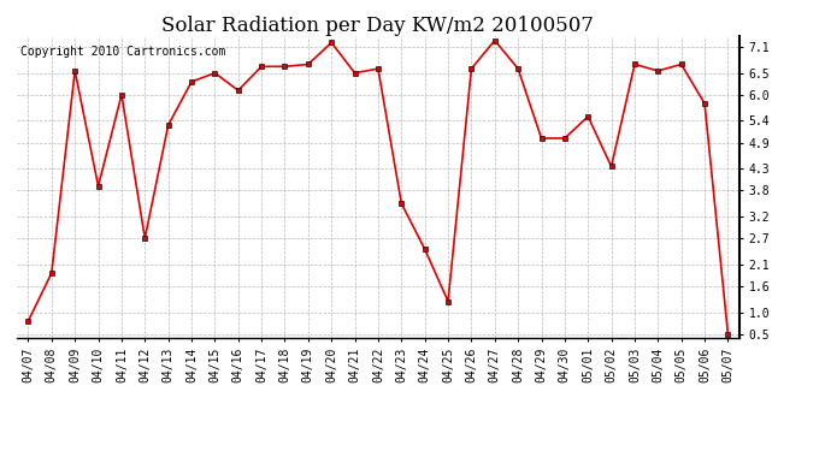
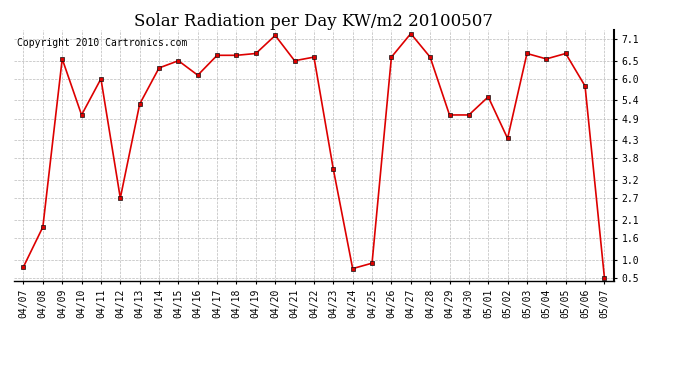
04/10: 3.90 -> 5.00
04/24: 2.45 -> 0.75
04/25: 1.25 -> 0.90
